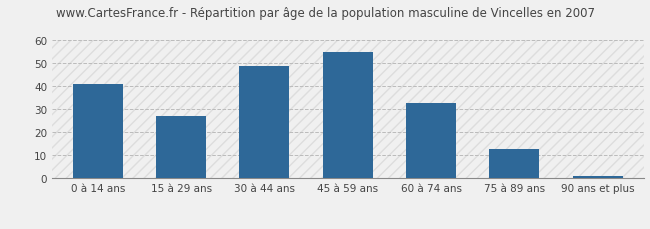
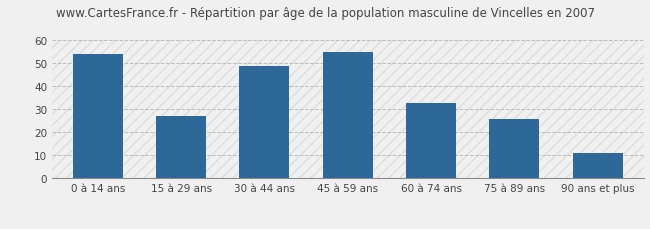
0 à 14 ans: 41 -> 54
75 à 89 ans: 13 -> 26
90 ans et plus: 1 -> 11
